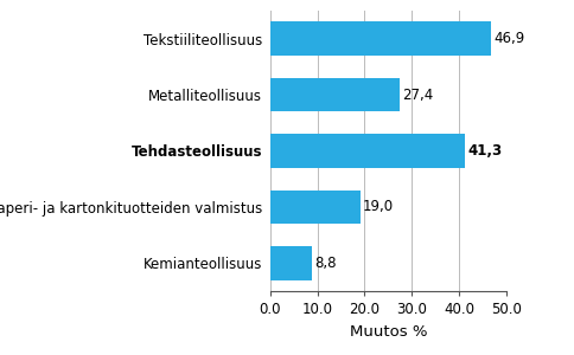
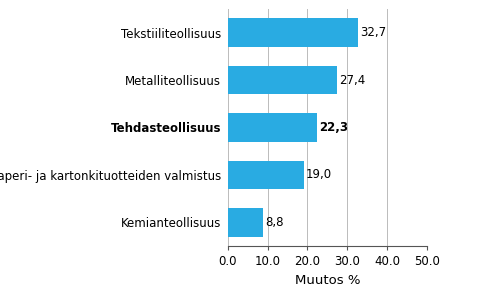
Tekstiiliteollisuus: 46,9 -> 32,7
Tehdasteollisuus: 41,3 -> 22,3
